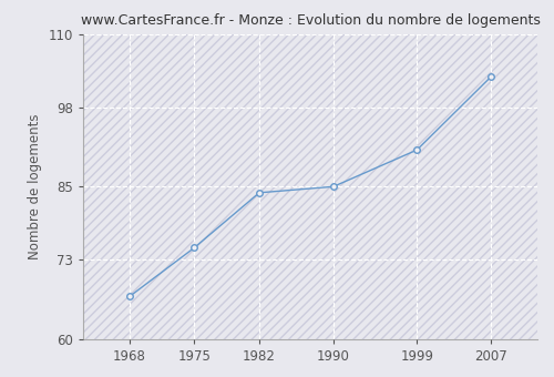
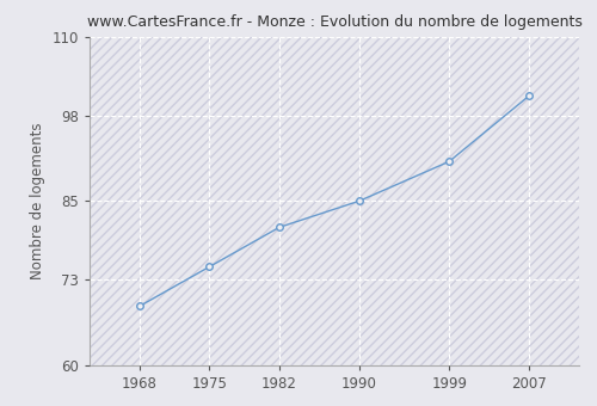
1968: 67 -> 69
1982: 84 -> 81
2007: 103 -> 101
